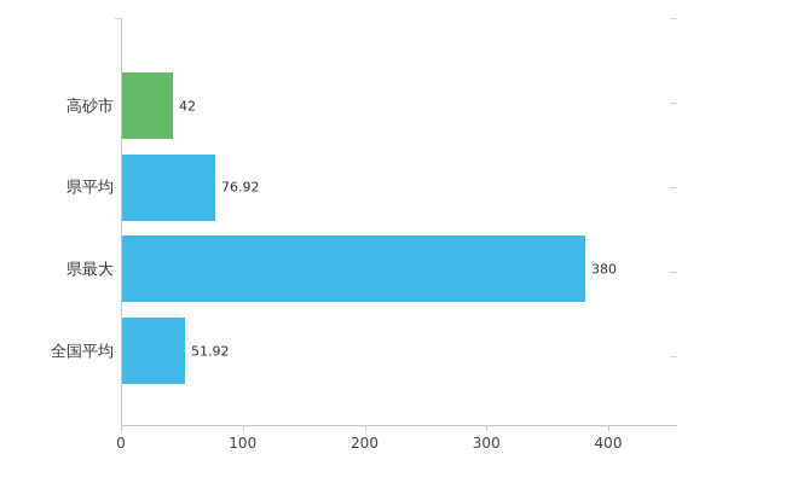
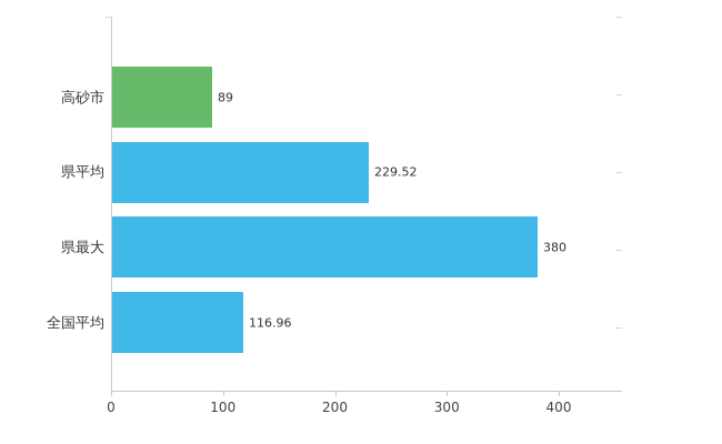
高砂市: 42 -> 89
県平均: 76.92 -> 229.52
全国平均: 51.92 -> 116.96
